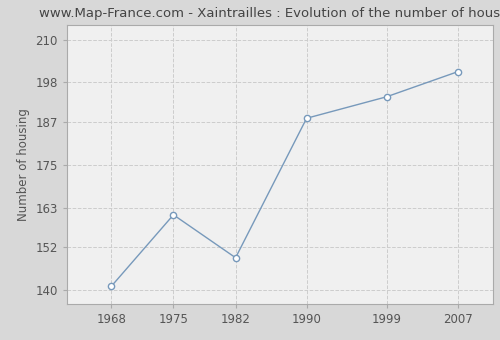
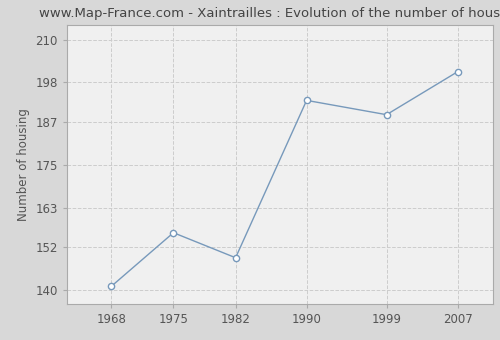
1975: 161 -> 156
1990: 188 -> 193
1999: 194 -> 189
